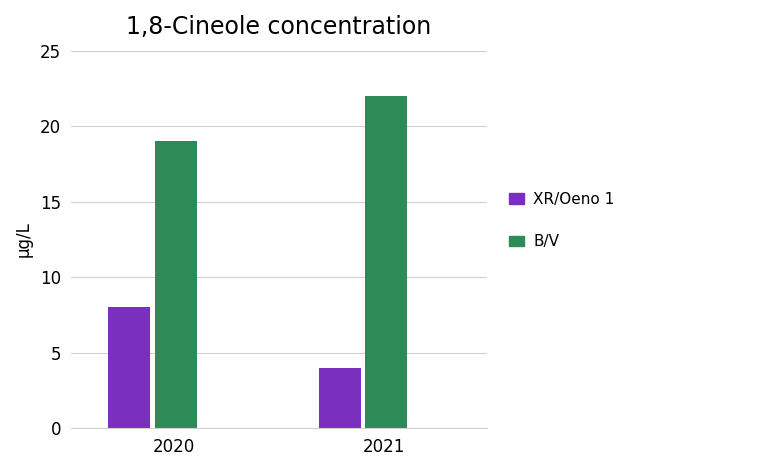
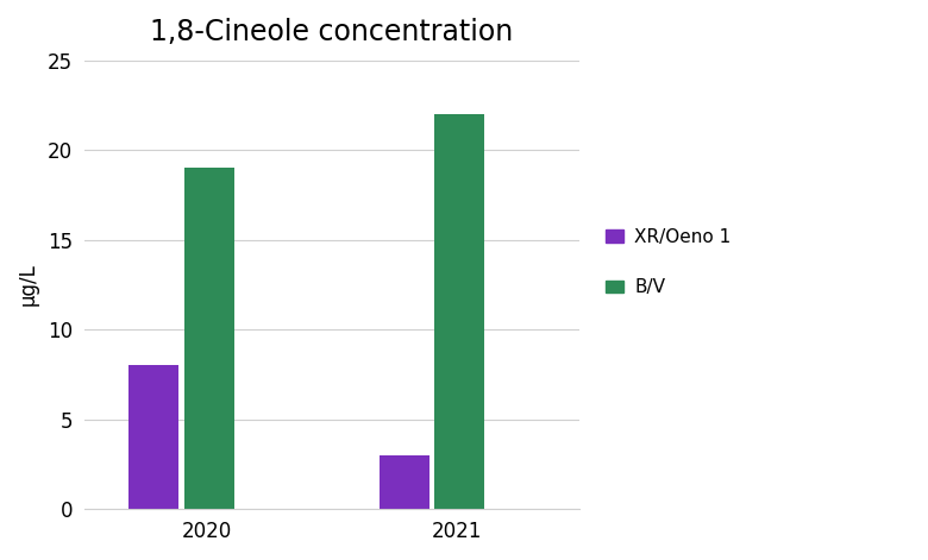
XR/Oeno 1/2021: 4 -> 3
